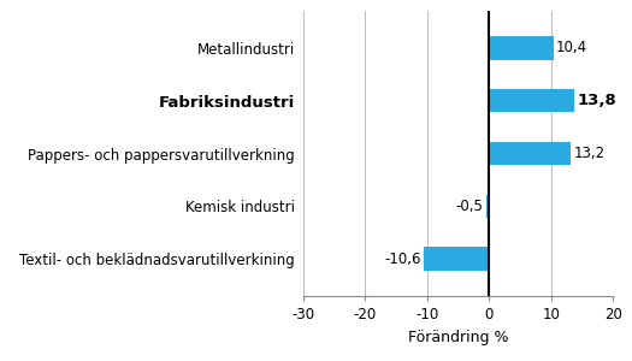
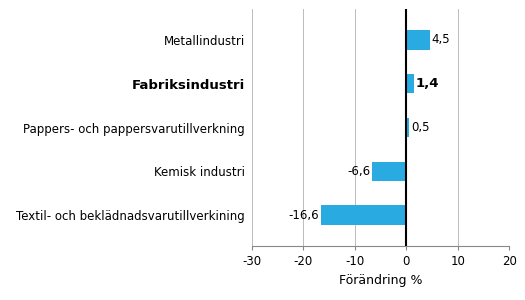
Metallindustri: 10,4 -> 4,5
Fabriksindustri: 13,8 -> 1,4
Pappers- och pappersvarutillverkning: 13,2 -> 0,5
Kemisk industri: -0,5 -> -6,6
Textil- och beklädnadsvarutillverkining: -10,6 -> -16,6
